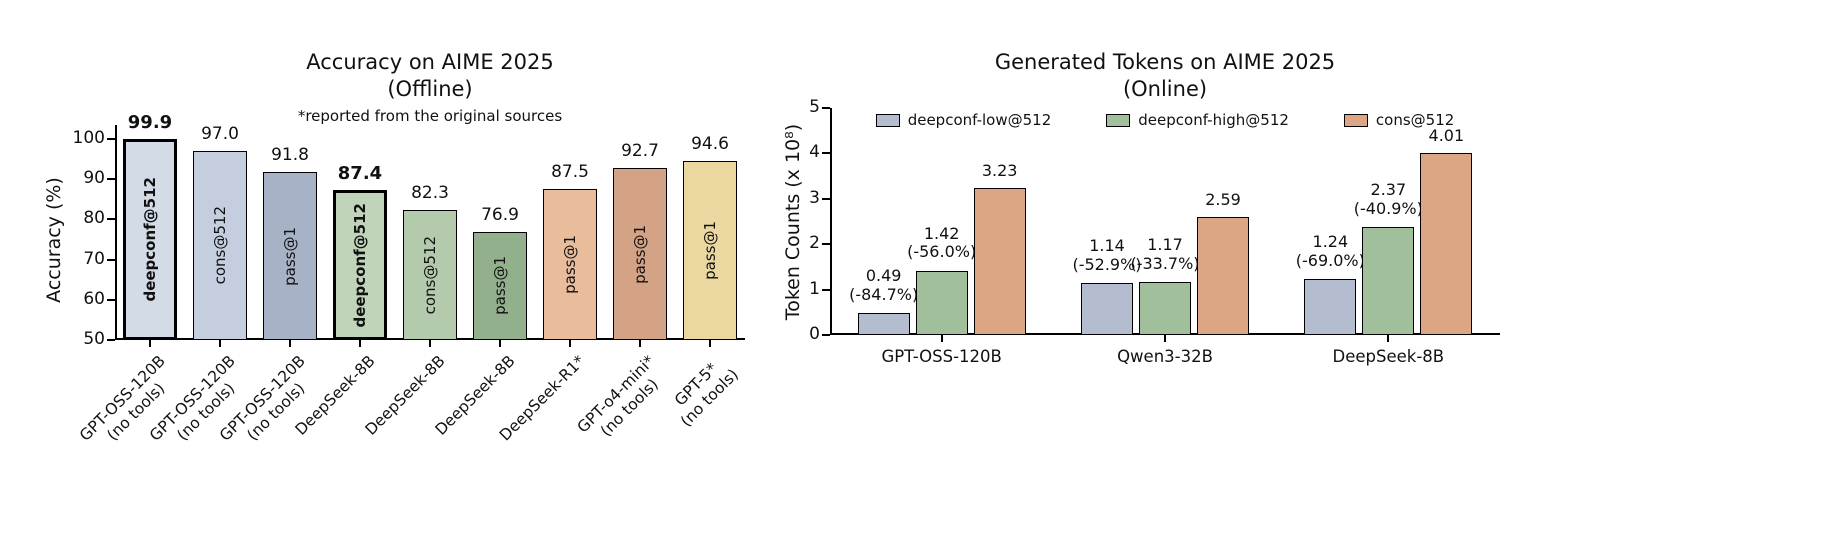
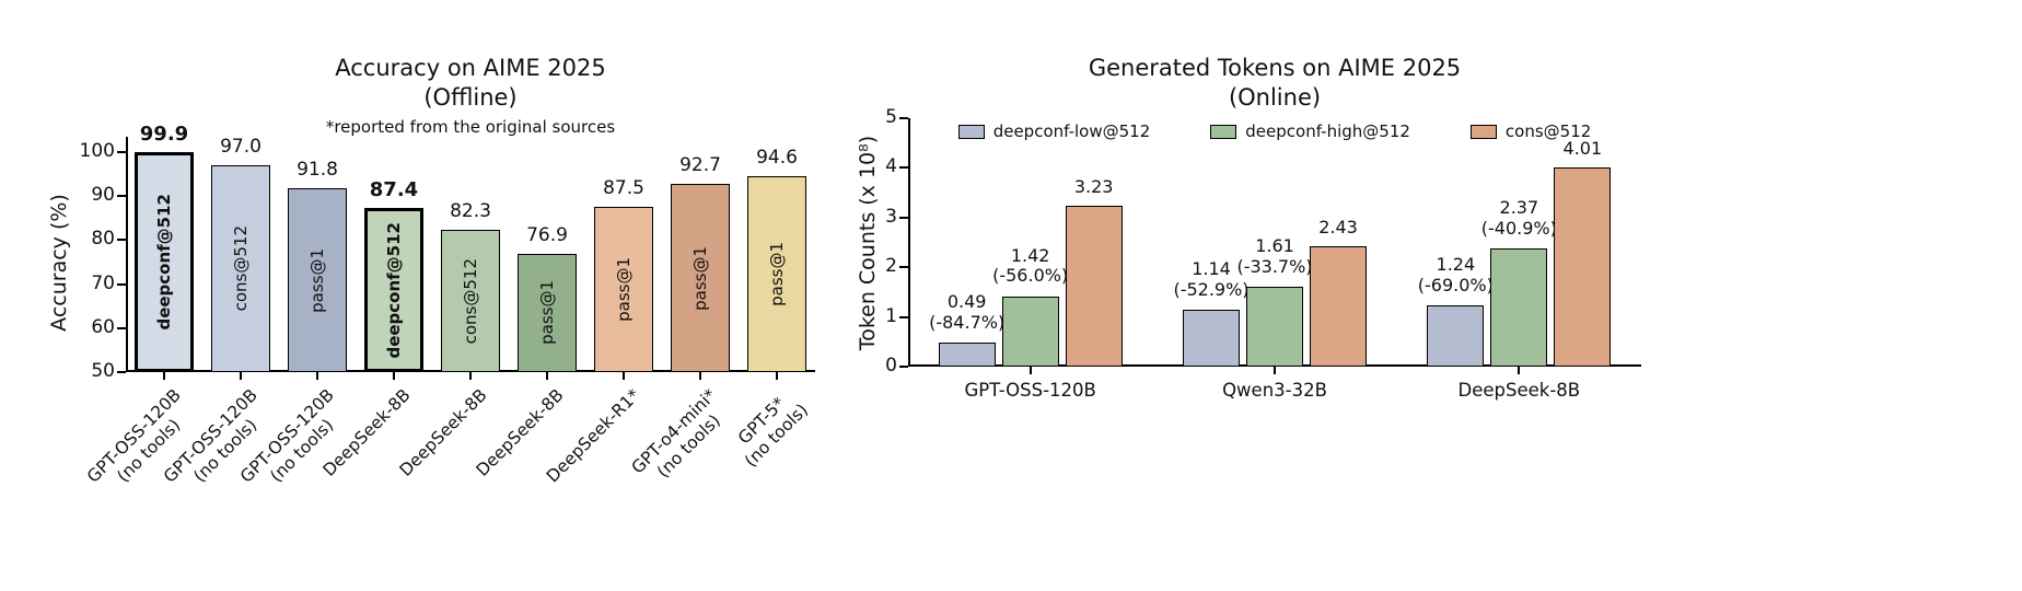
Generated Tokens on AIME 2025/deepconf-high@512/Qwen3-32B: 1.17 -> 1.61
Generated Tokens on AIME 2025/cons@512/Qwen3-32B: 2.59 -> 2.43
